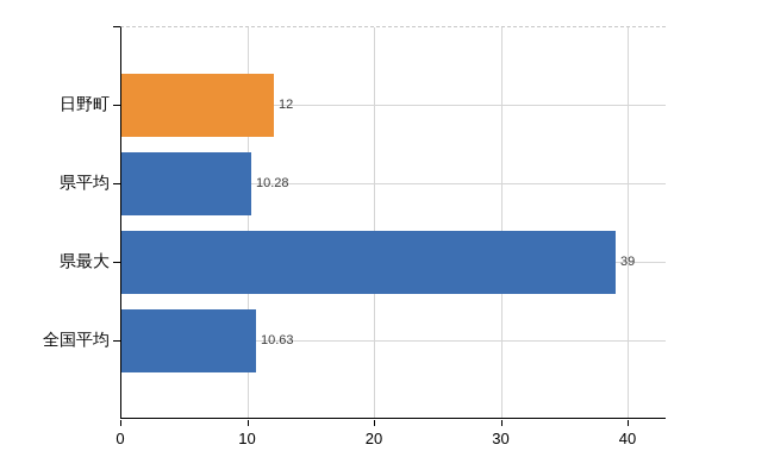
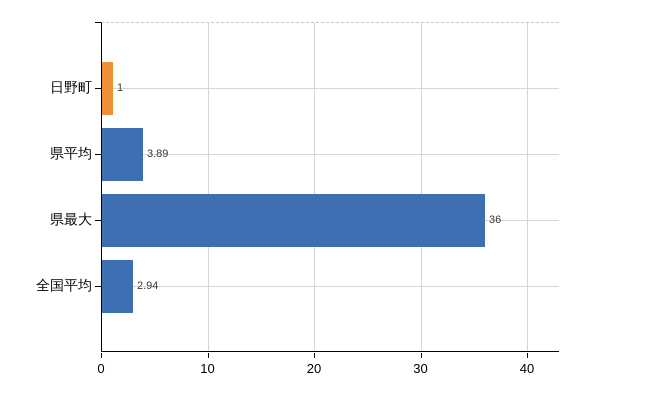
日野町: 12 -> 1
県平均: 10.28 -> 3.89
県最大: 39 -> 36
全国平均: 10.63 -> 2.94
